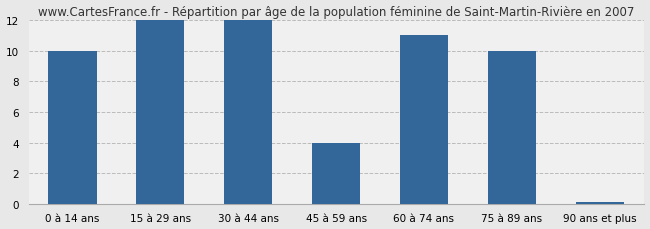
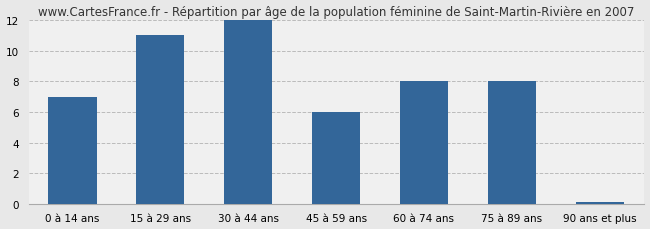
0 à 14 ans: 10.0 -> 7.0
15 à 29 ans: 12.0 -> 11.0
45 à 59 ans: 4.0 -> 6.0
60 à 74 ans: 11.0 -> 8.0
75 à 89 ans: 10.0 -> 8.0
